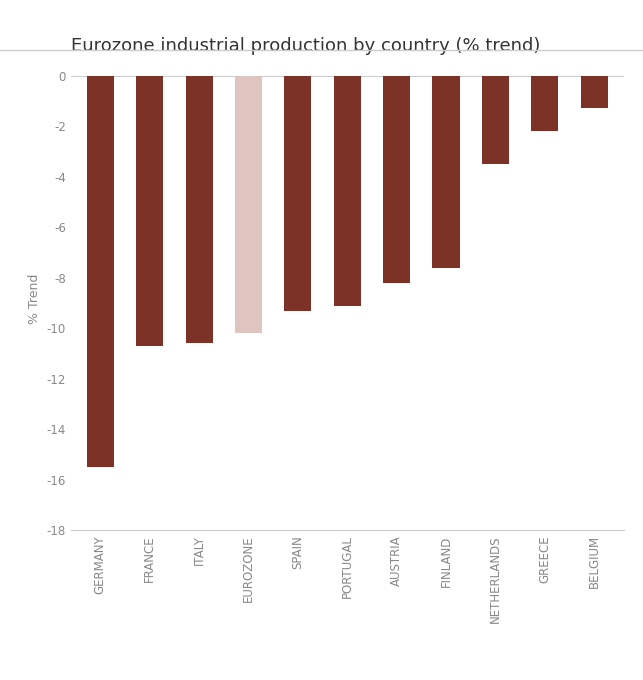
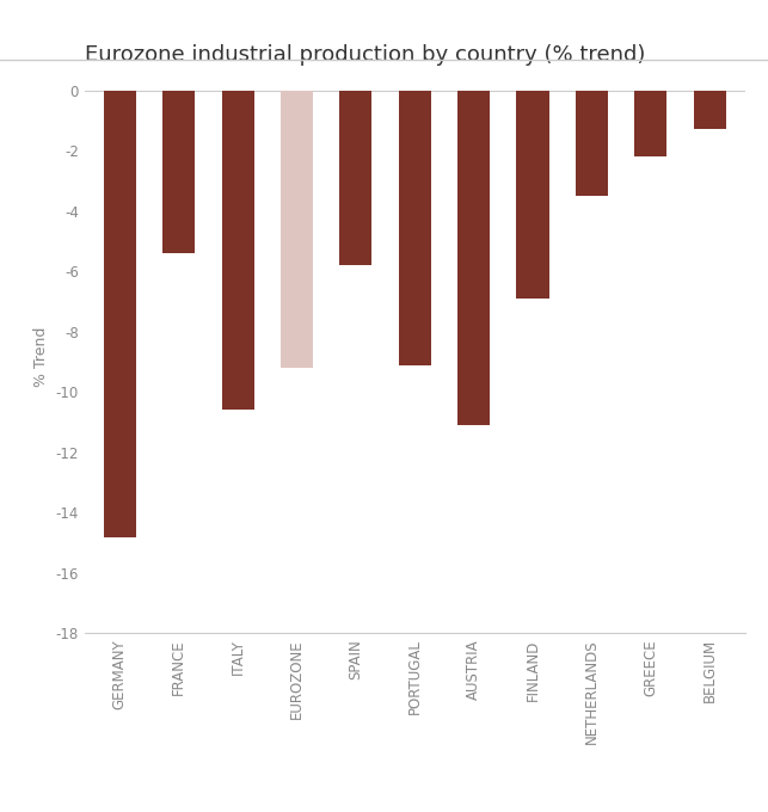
GERMANY: -15.5 -> -14.8
FRANCE: -10.7 -> -5.4
EUROZONE: -10.2 -> -9.2
SPAIN: -9.3 -> -5.8
AUSTRIA: -8.2 -> -11.1
FINLAND: -7.6 -> -6.9
